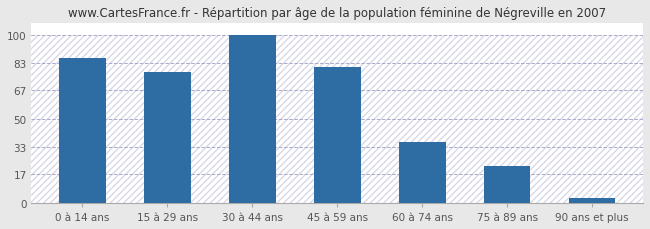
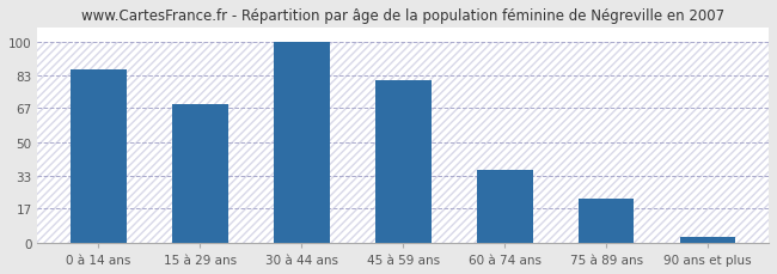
15 à 29 ans: 78 -> 69
